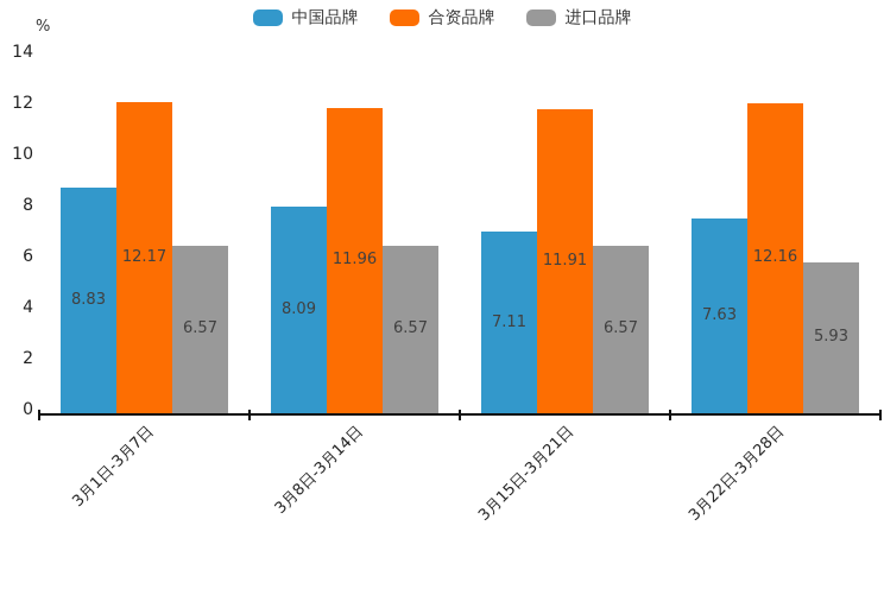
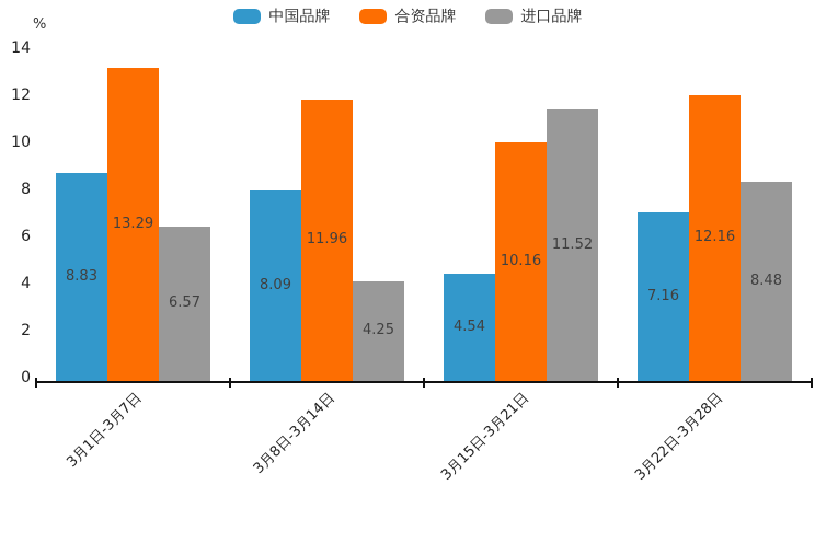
合资品牌/3月1日-3月7日: 12.17 -> 13.29
进口品牌/3月8日-3月14日: 6.57 -> 4.25
中国品牌/3月15日-3月21日: 7.11 -> 4.54
合资品牌/3月15日-3月21日: 11.91 -> 10.16
进口品牌/3月15日-3月21日: 6.57 -> 11.52
中国品牌/3月22日-3月28日: 7.63 -> 7.16
进口品牌/3月22日-3月28日: 5.93 -> 8.48
